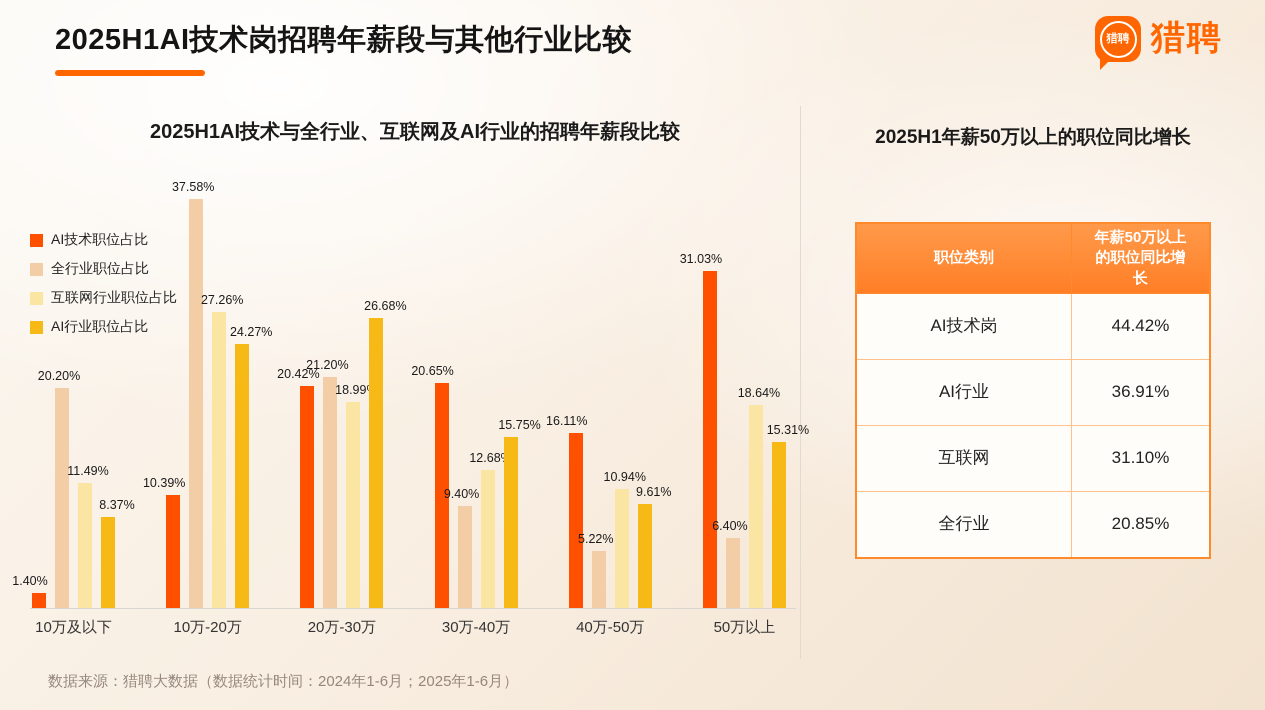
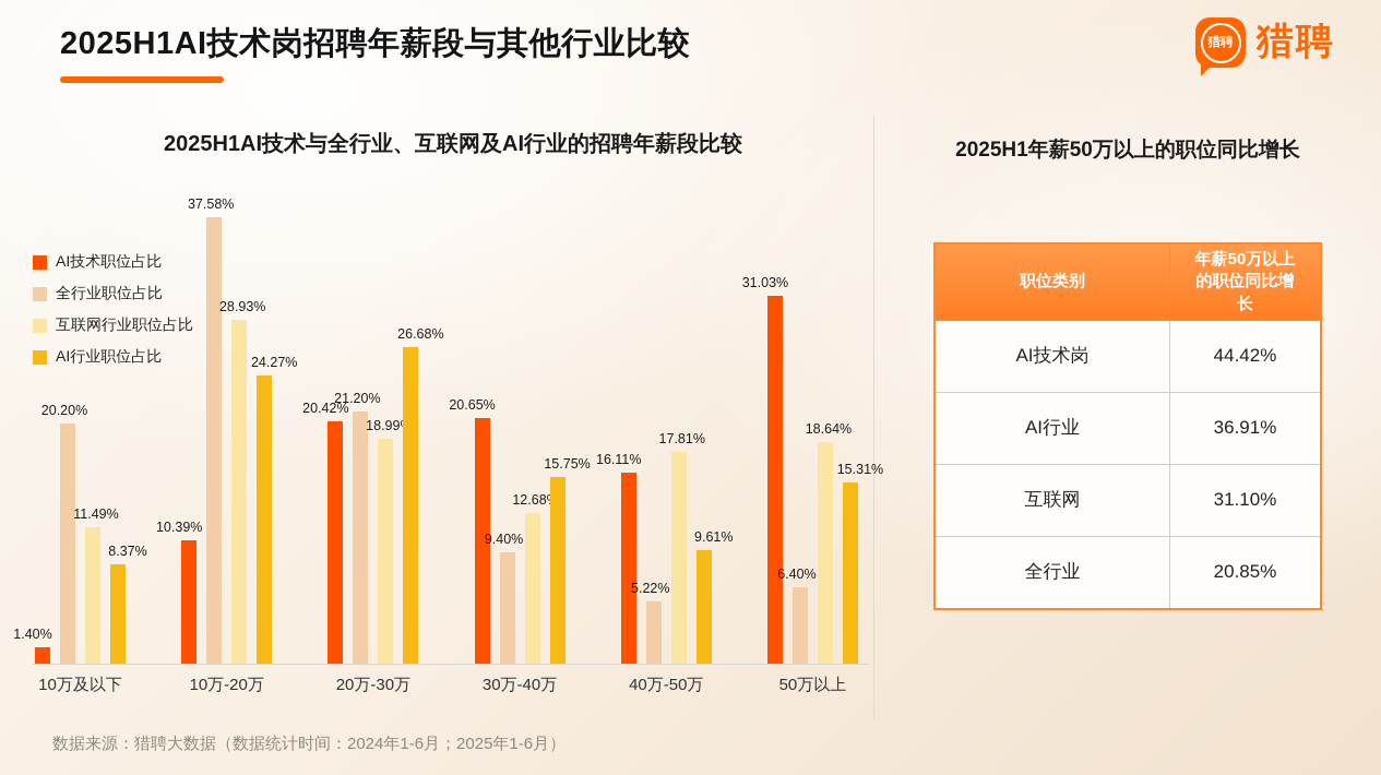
互联网行业职位占比/10万-20万: 27.26% -> 28.93%
互联网行业职位占比/40万-50万: 10.94% -> 17.81%
